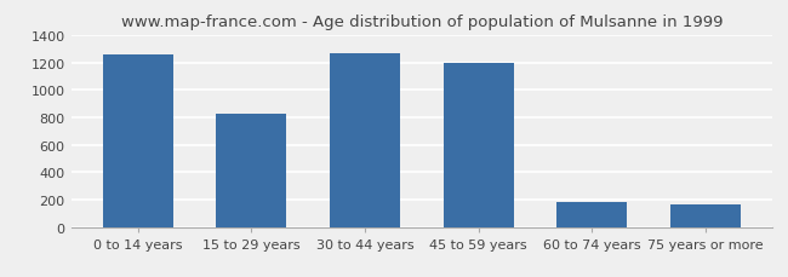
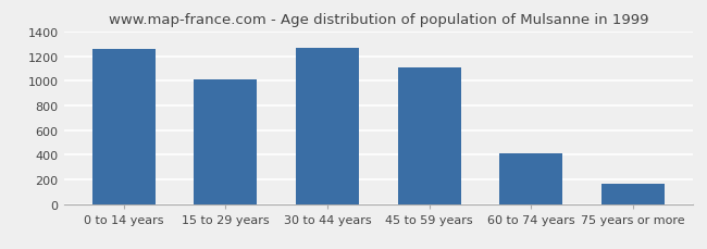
15 to 29 years: 830 -> 1010
45 to 59 years: 1200 -> 1110
60 to 74 years: 180 -> 410
